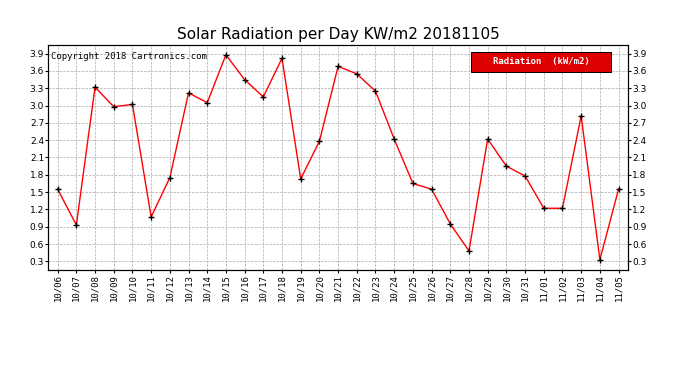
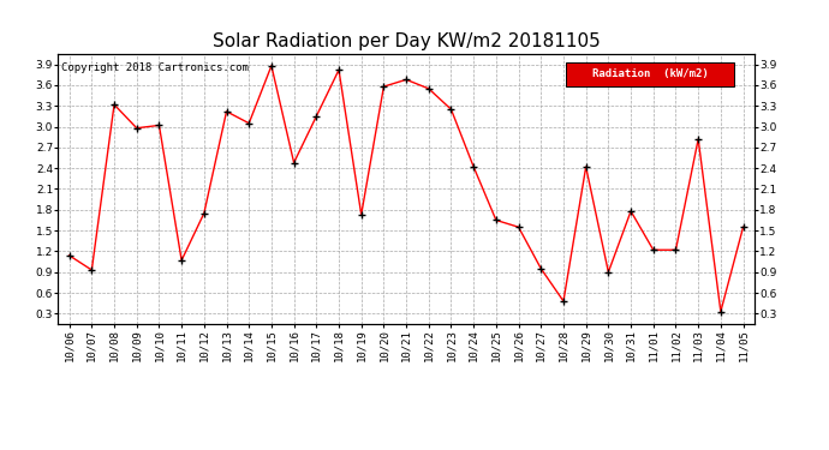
10/06: 1.55 -> 1.14
10/16: 3.45 -> 2.48
10/20: 2.38 -> 3.58
10/30: 1.95 -> 0.90
